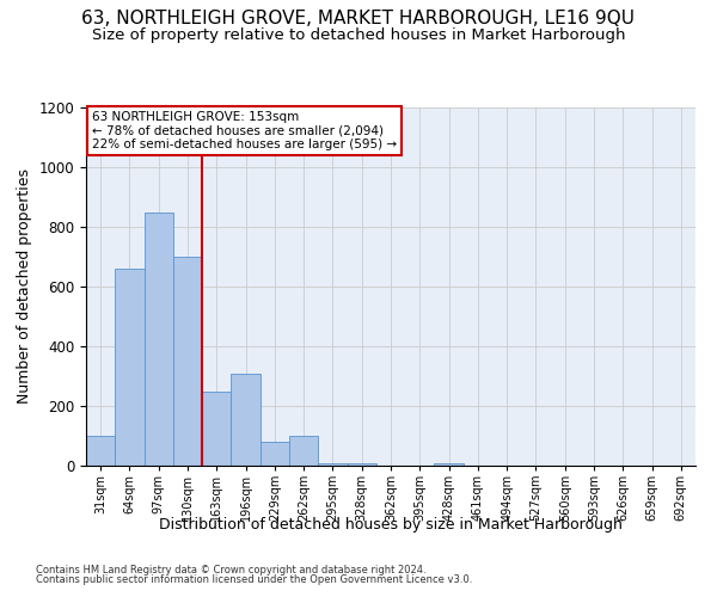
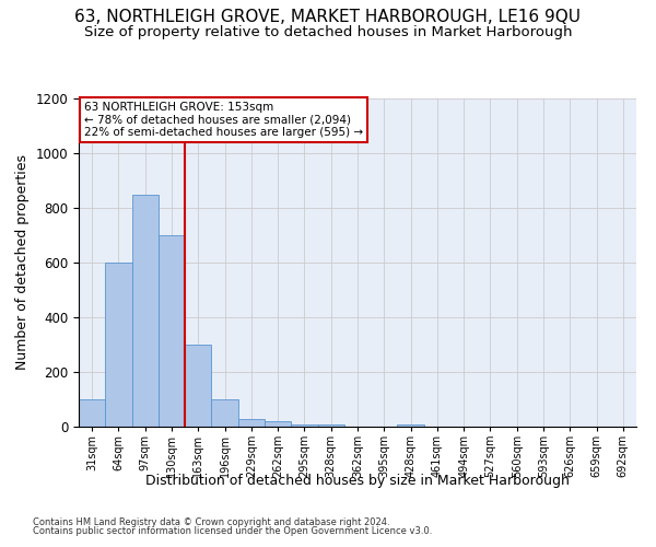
64sqm: 660 -> 600
163sqm: 250 -> 300
196sqm: 310 -> 100
229sqm: 80 -> 30
262sqm: 100 -> 20
